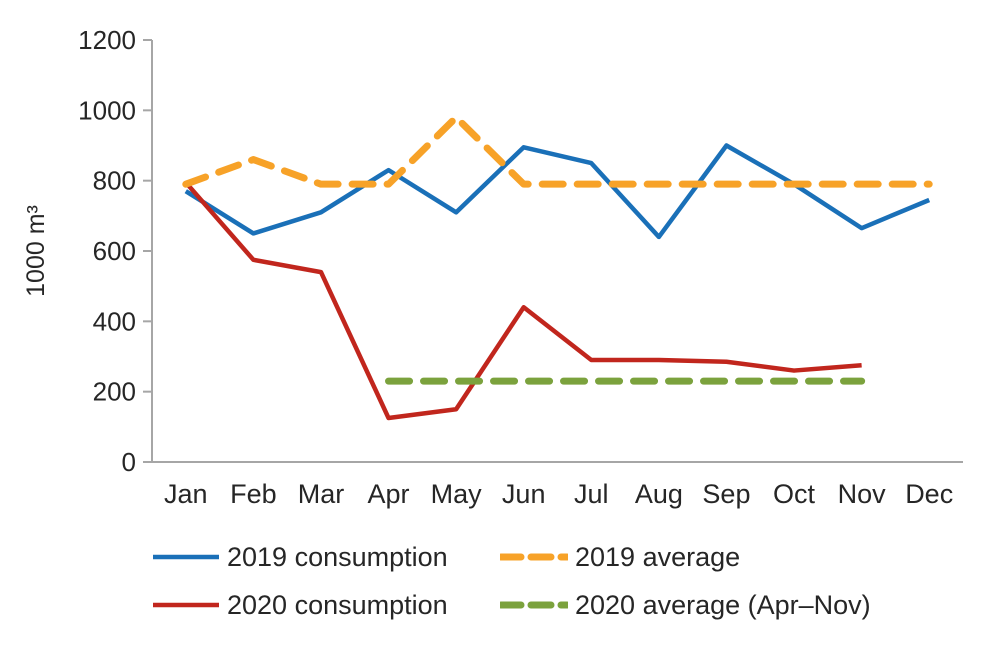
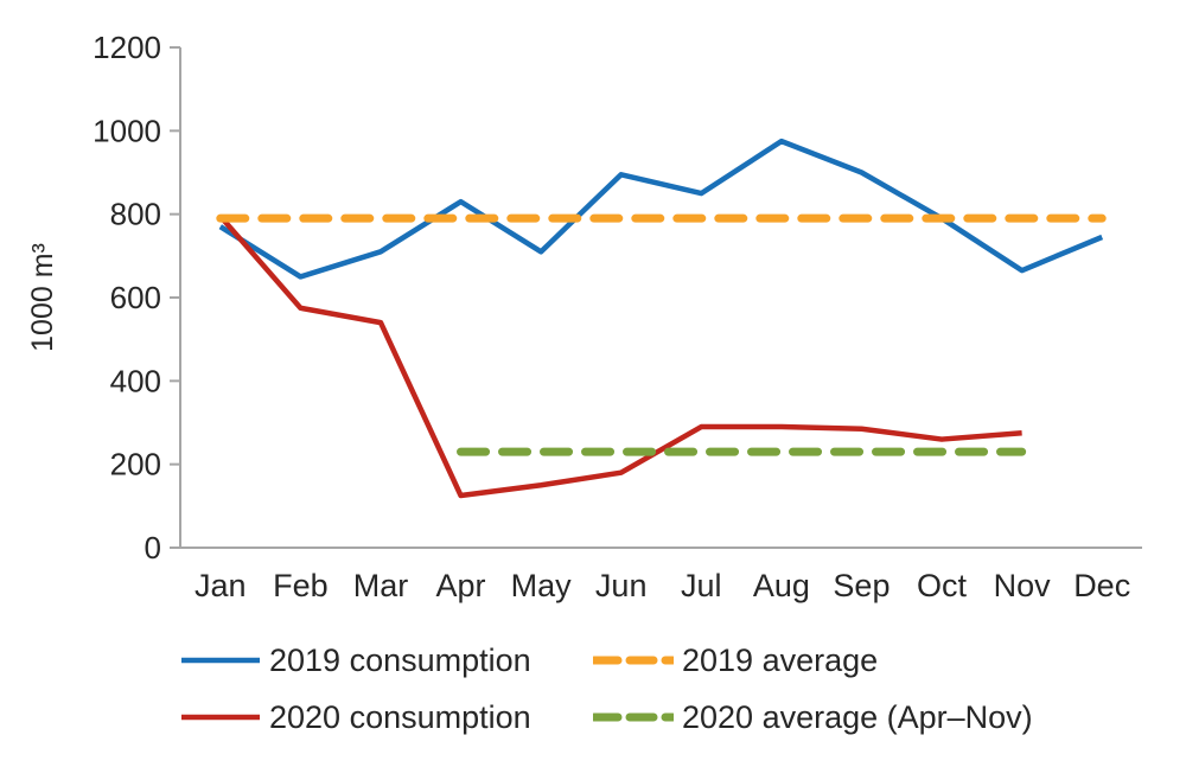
2019 average/Feb: 860 -> 790
2019 average/May: 980 -> 790
2020 consumption/Jun: 440 -> 180
2019 consumption/Aug: 640 -> 980
